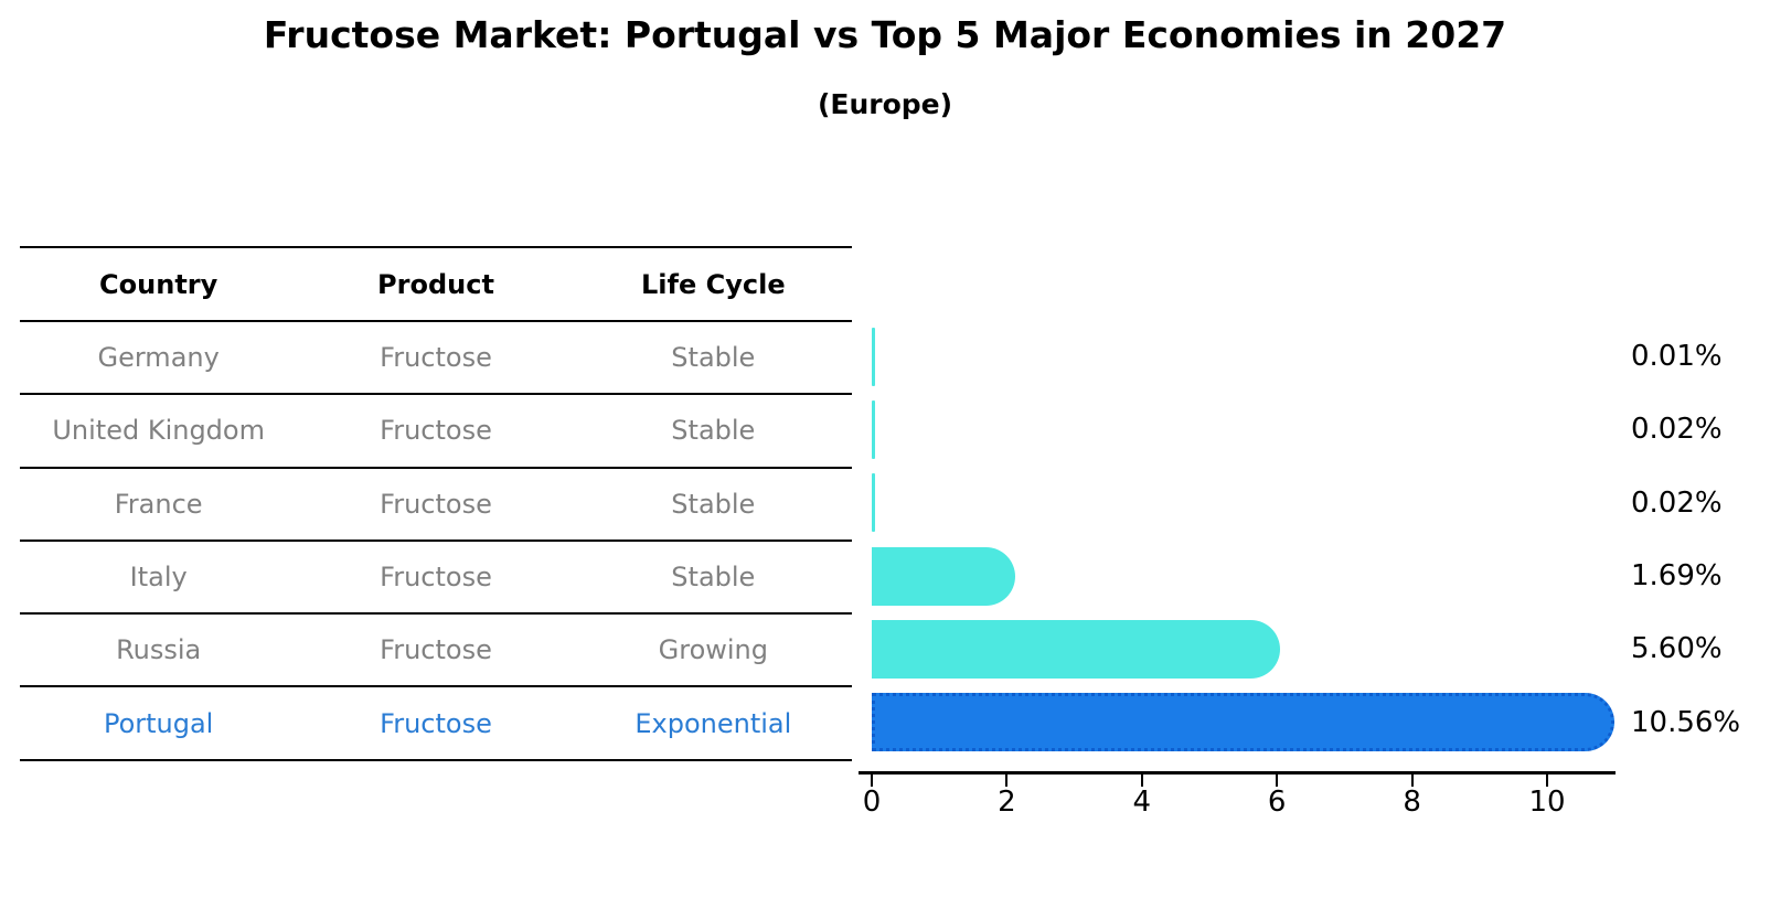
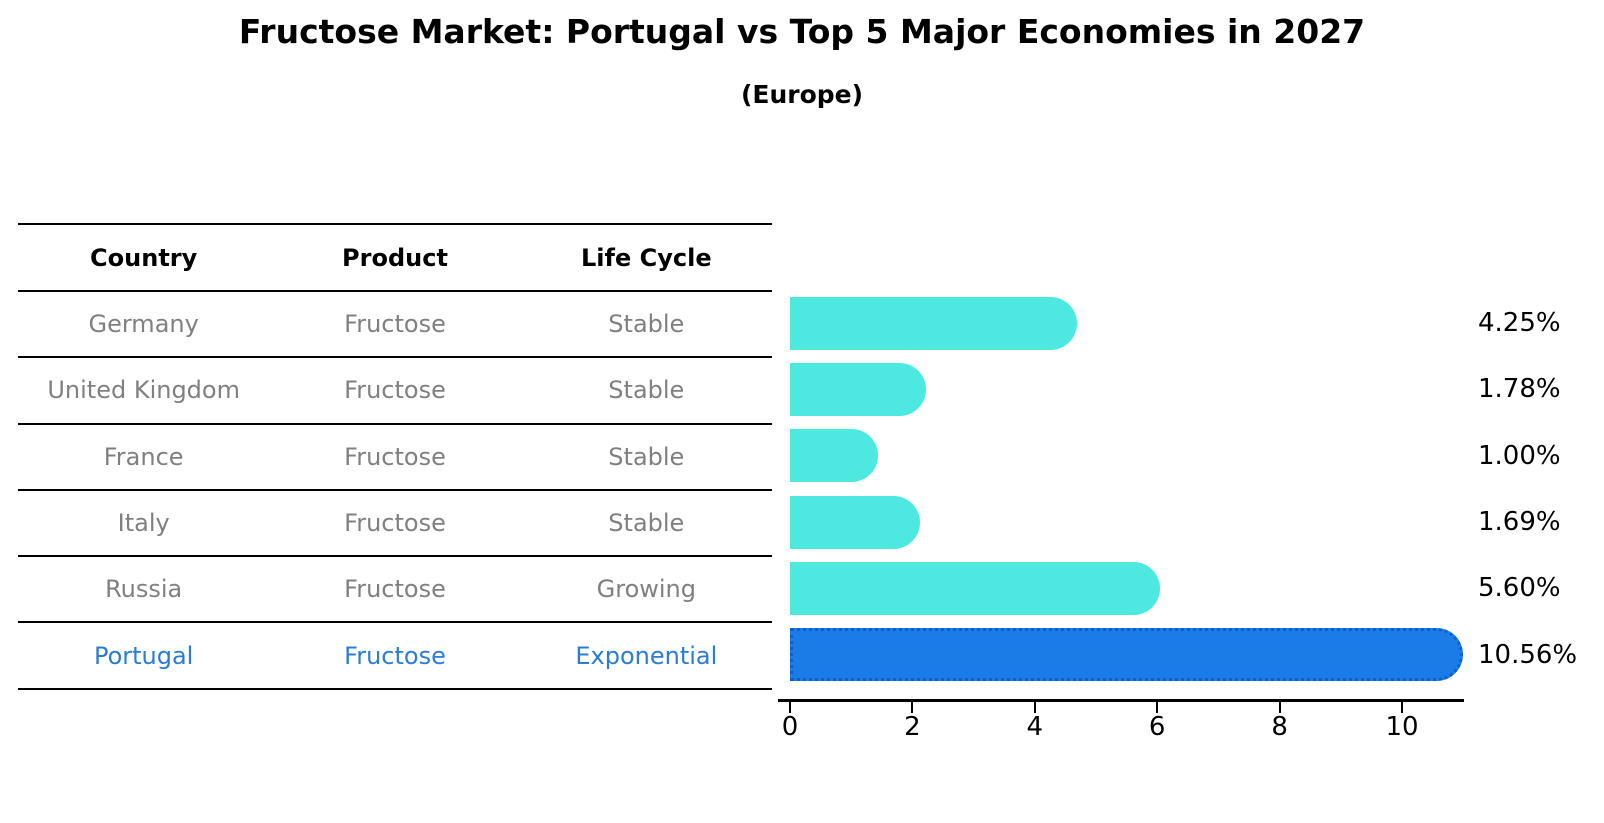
Germany: 0.01% -> 4.25%
United Kingdom: 0.02% -> 1.78%
France: 0.02% -> 1.00%
